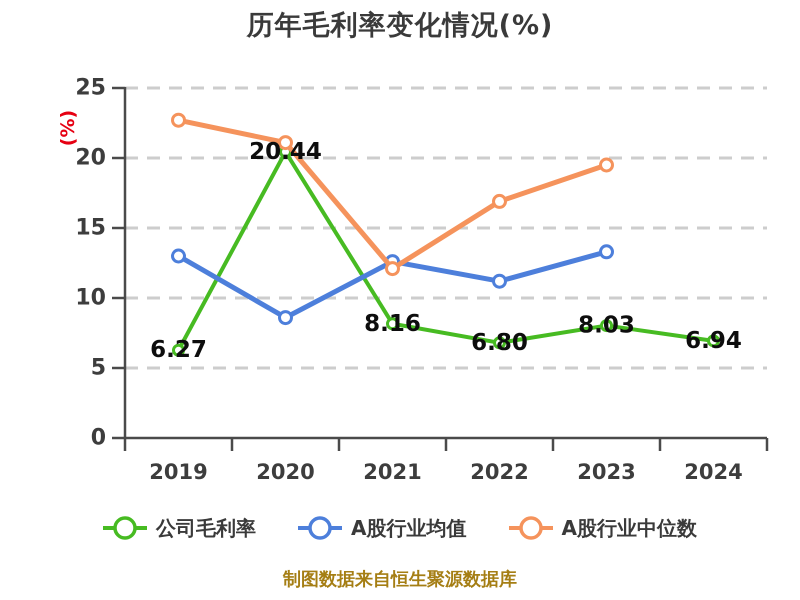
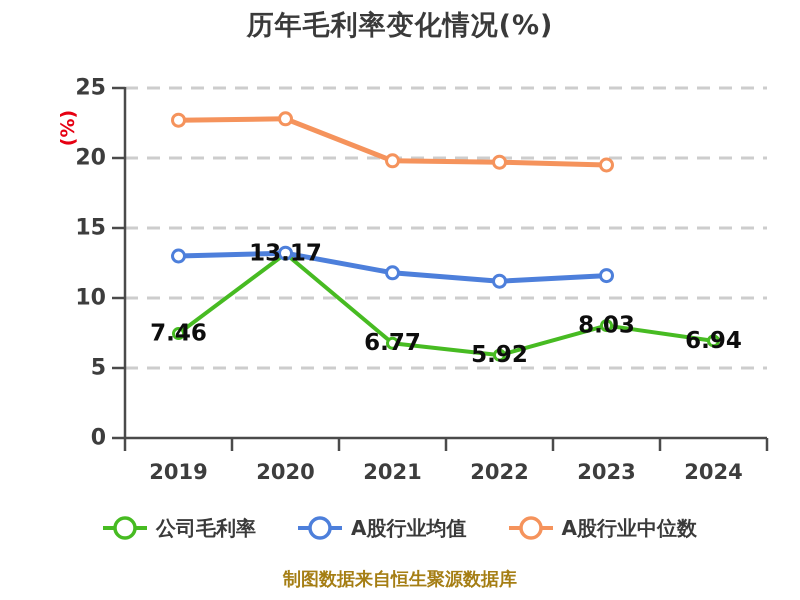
公司毛利率/2019: 6.27 -> 7.46
公司毛利率/2020: 20.44 -> 13.17
A股行业均值/2020: 8.6 -> 13.2
A股行业中位数/2020: 21.1 -> 22.8
公司毛利率/2021: 8.16 -> 6.77
A股行业均值/2021: 12.6 -> 11.8
A股行业中位数/2021: 12.1 -> 19.8
公司毛利率/2022: 6.80 -> 5.92
A股行业中位数/2022: 16.9 -> 19.7
A股行业均值/2023: 13.3 -> 11.6
